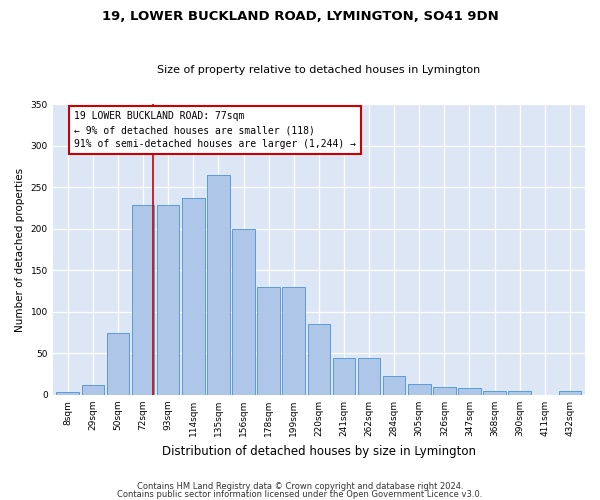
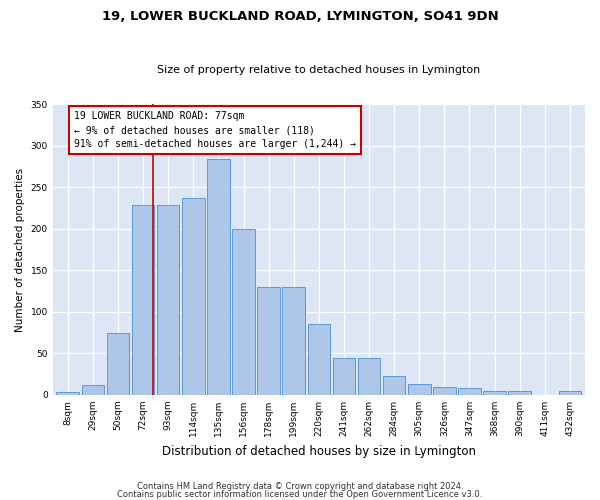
135sqm: 265 -> 284
